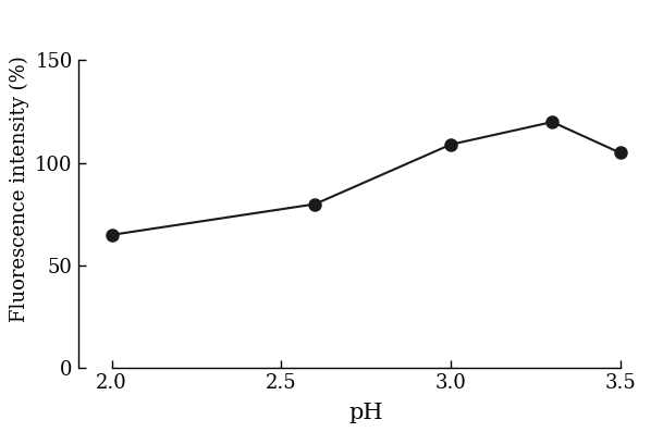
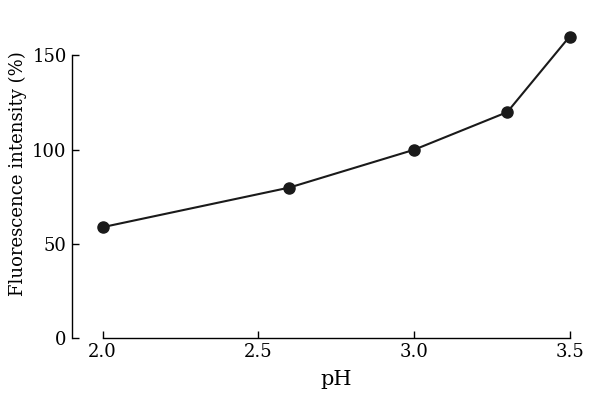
2.0: 65 -> 59
3.0: 109 -> 100
3.5: 105 -> 160
